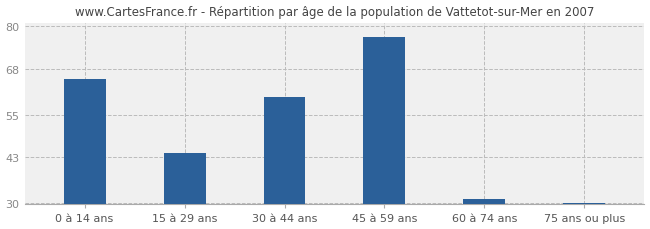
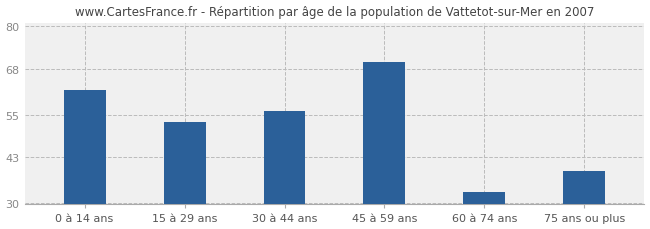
0 à 14 ans: 65 -> 62
15 à 29 ans: 44 -> 53
30 à 44 ans: 60 -> 56
45 à 59 ans: 77 -> 70
60 à 74 ans: 31 -> 33
75 ans ou plus: 30 -> 39
